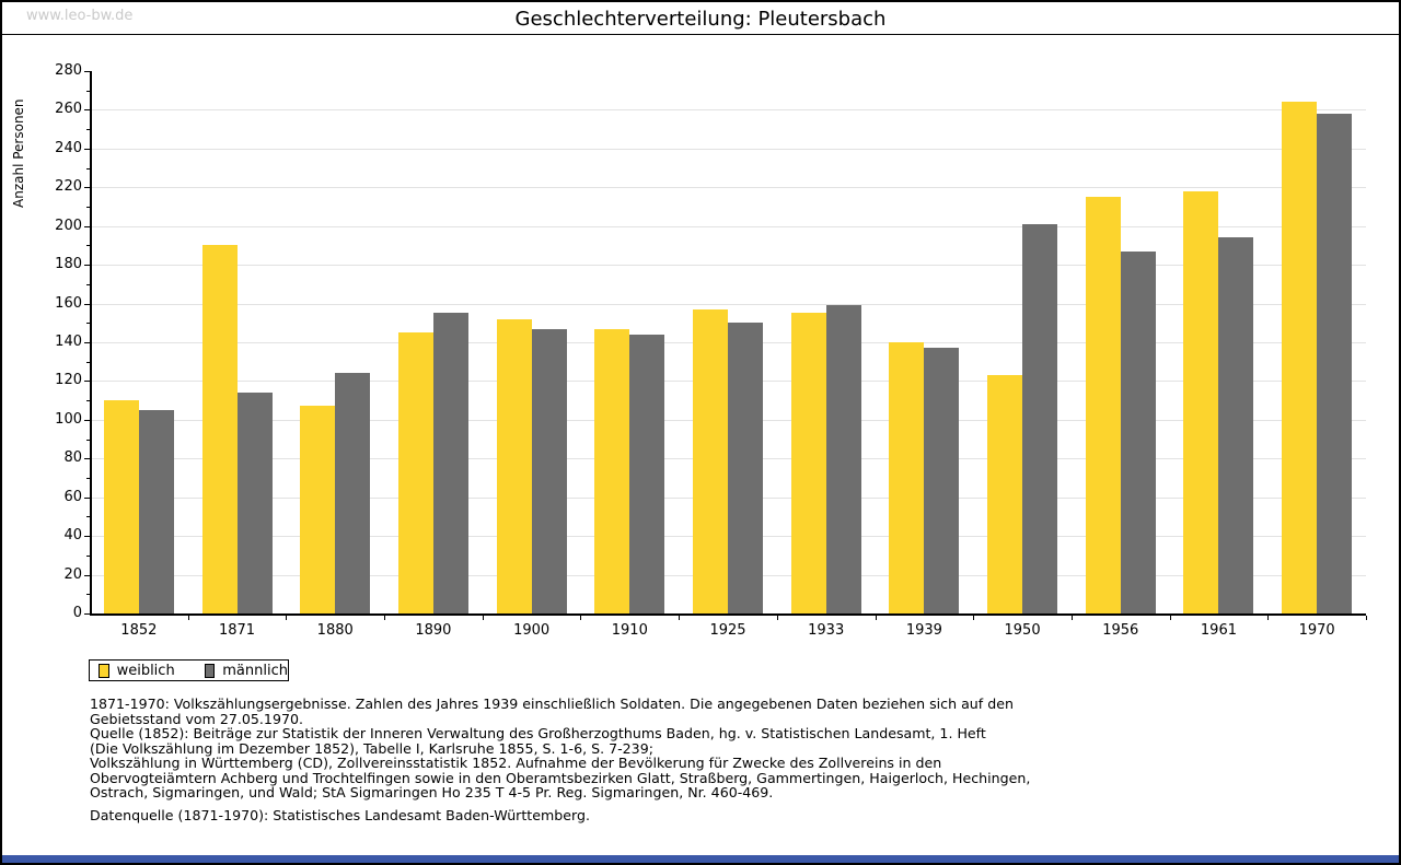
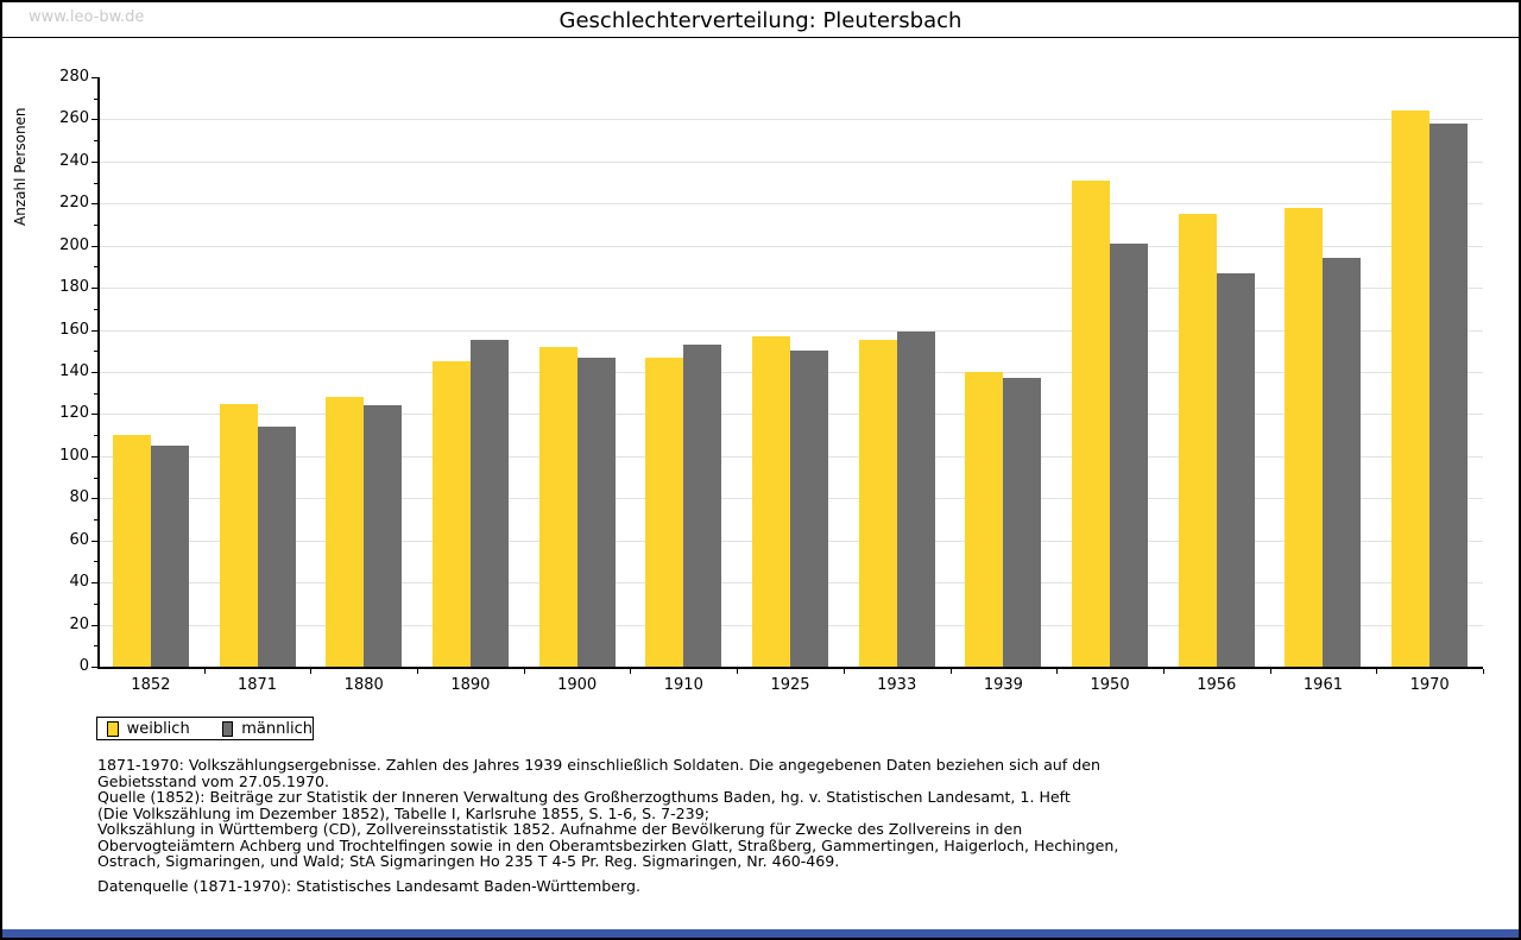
weiblich/1871: 190 -> 125
weiblich/1880: 107 -> 128
männlich/1910: 144 -> 153
weiblich/1950: 123 -> 231
